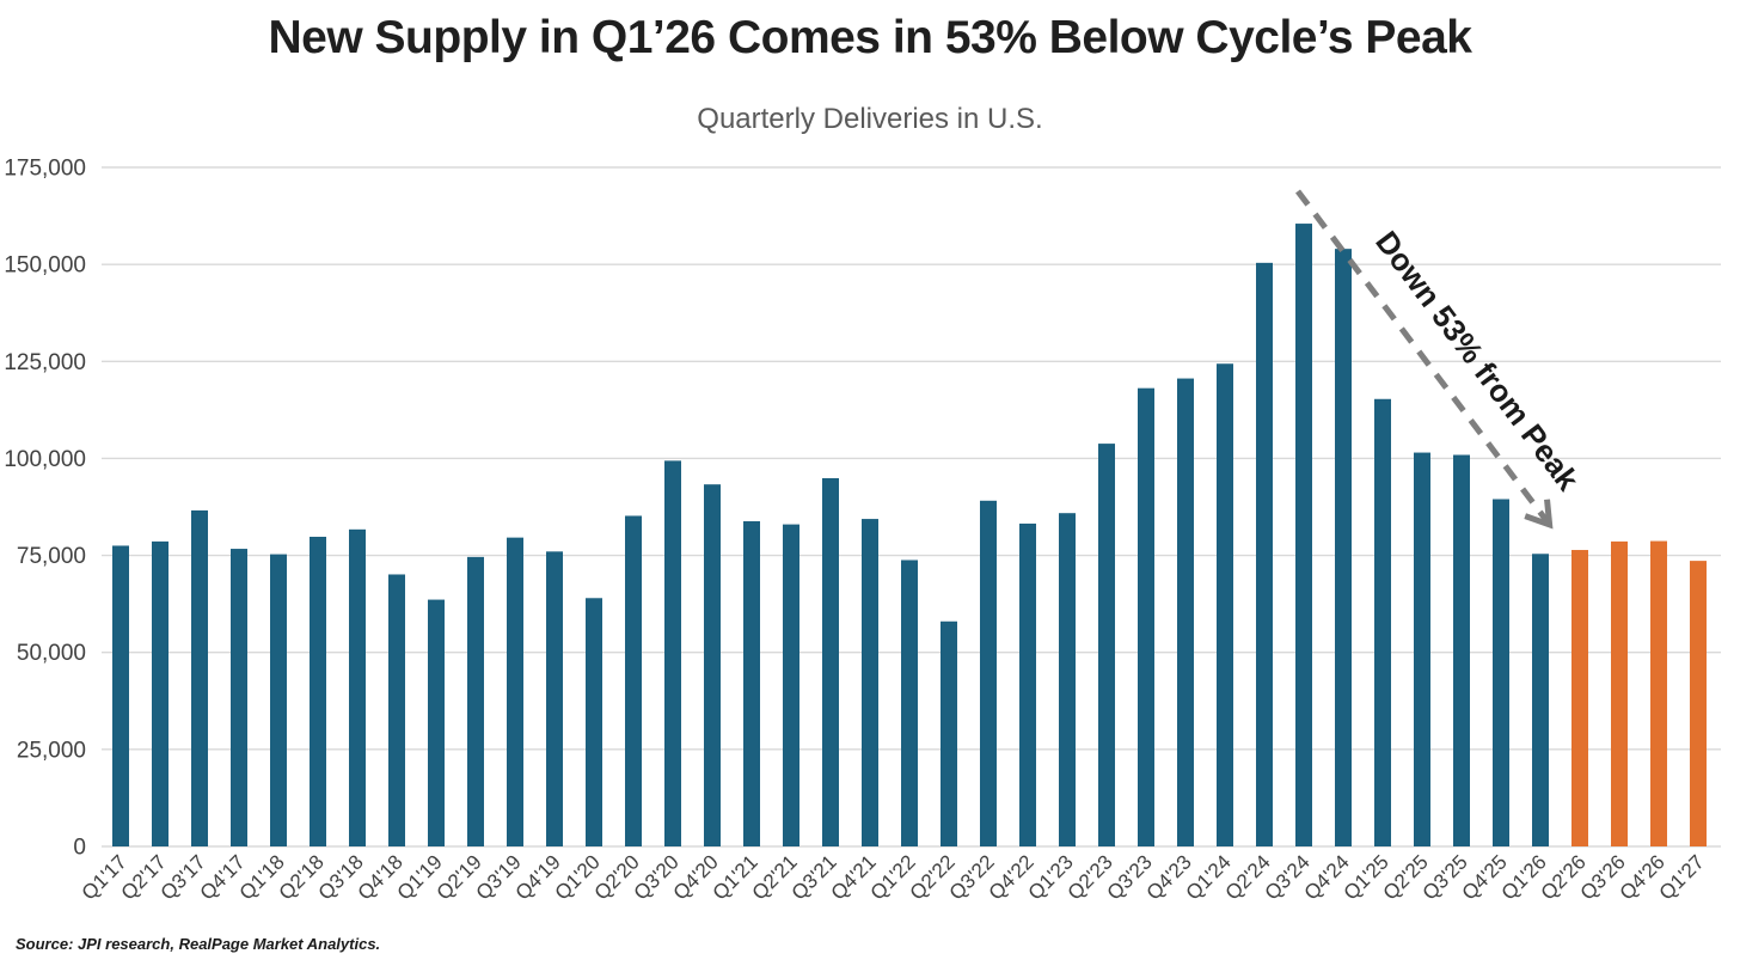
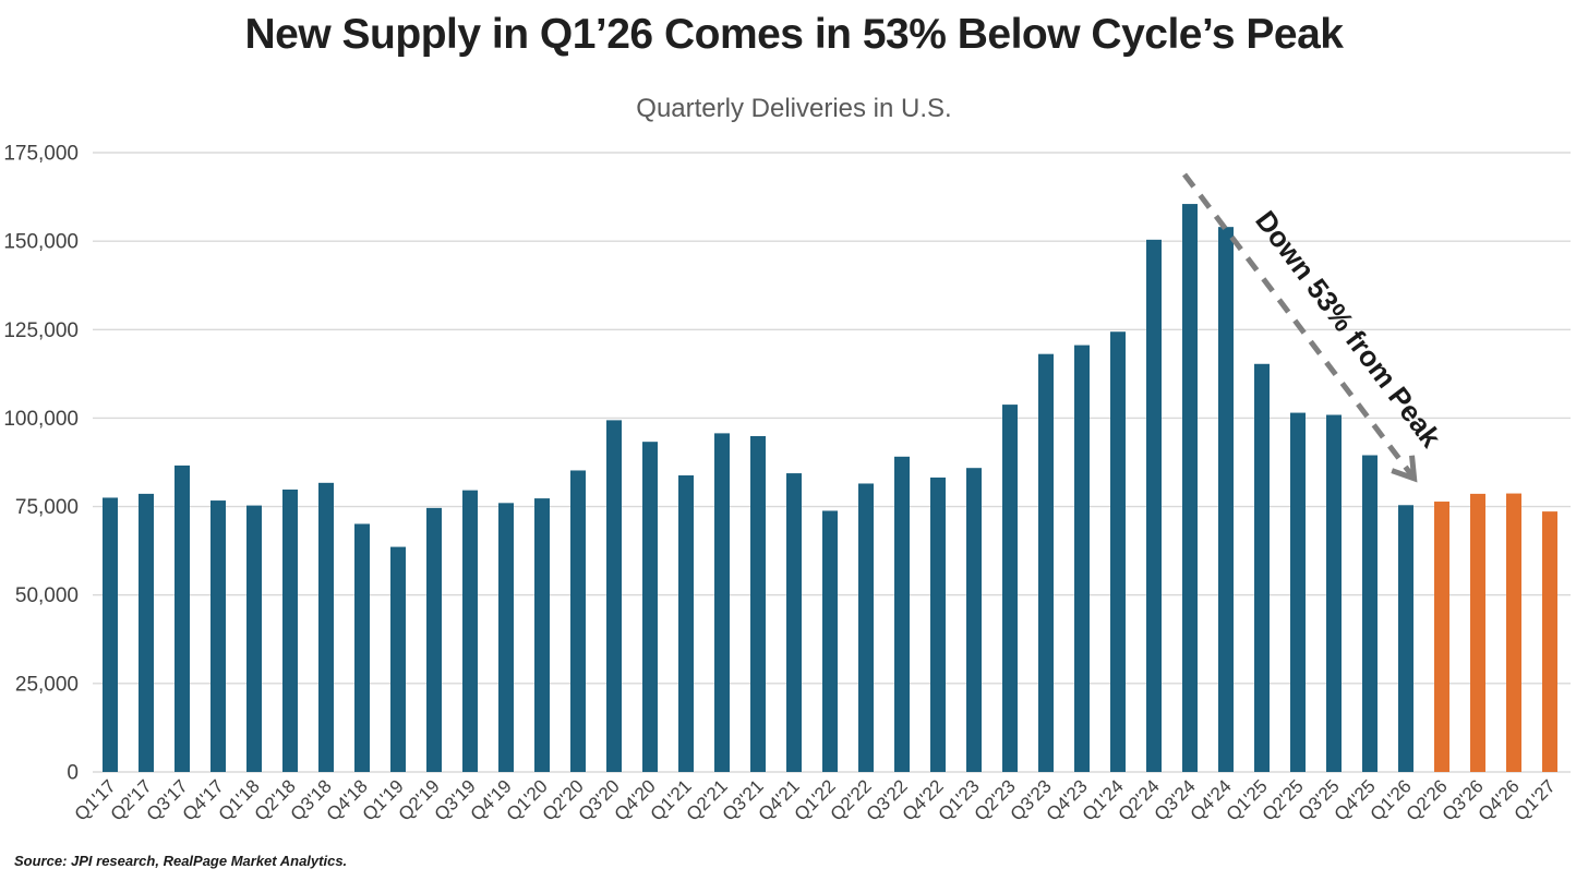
Q1'20: 64000 -> 77000
Q2'21: 83000 -> 96000
Q2'22: 58000 -> 82000
